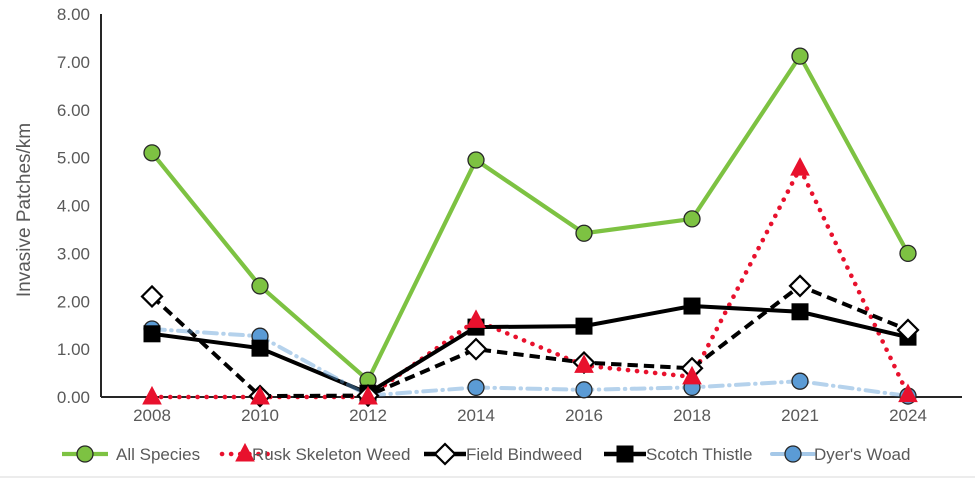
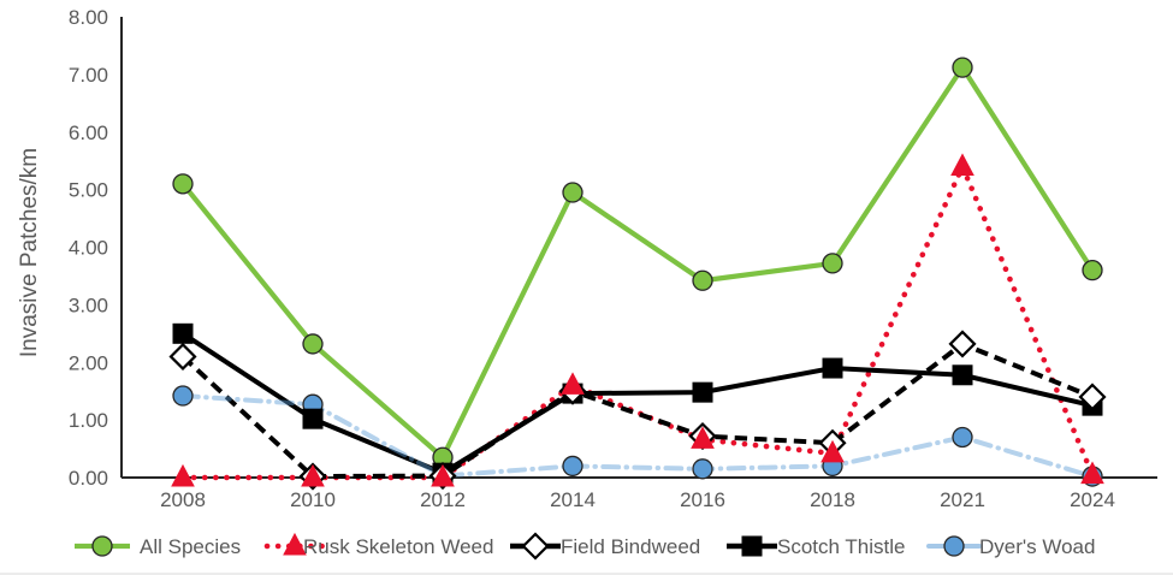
Scotch Thistle/2008: 1.3 -> 2.5
Field Bindweed/2014: 1.0 -> 1.5
Rusk Skeleton Weed/2021: 4.8 -> 5.4
Dyer's Woad/2021: 0.3 -> 0.7
All Species/2024: 3.0 -> 3.6
